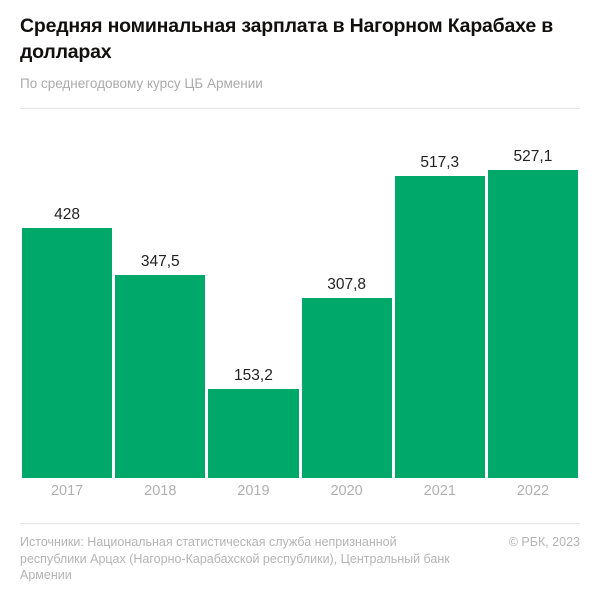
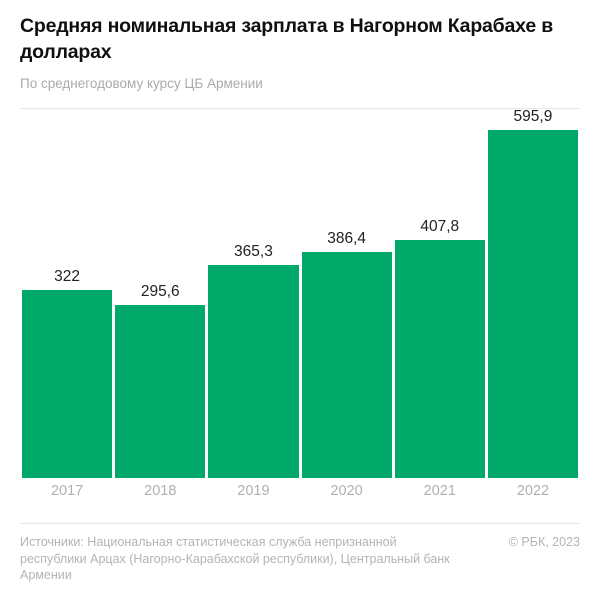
2017: 428 -> 322
2018: 347,5 -> 295,6
2019: 153,2 -> 365,3
2020: 307,8 -> 386,4
2021: 517,3 -> 407,8
2022: 527,1 -> 595,9
